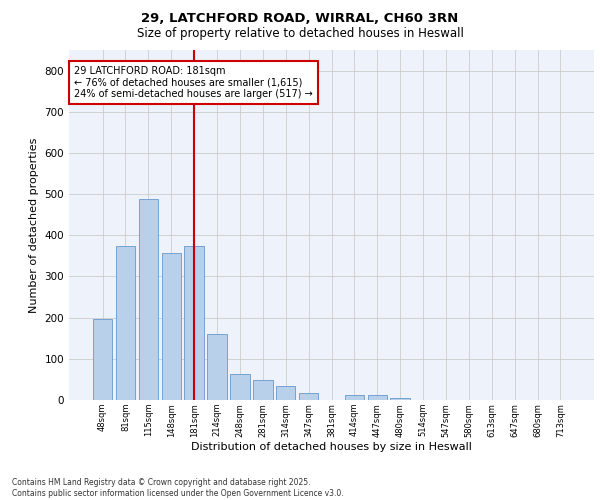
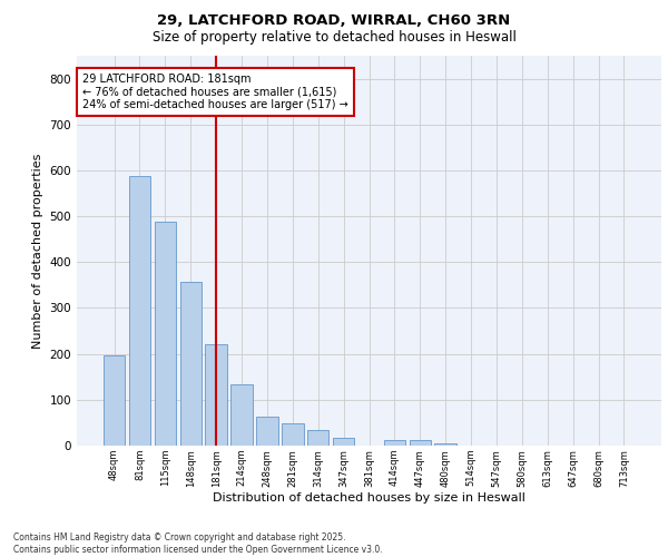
81sqm: 375 -> 588
181sqm: 375 -> 220
214sqm: 160 -> 133
